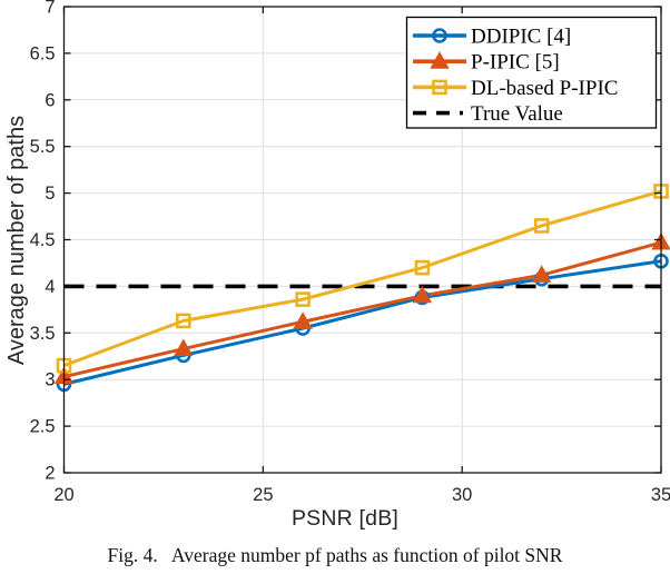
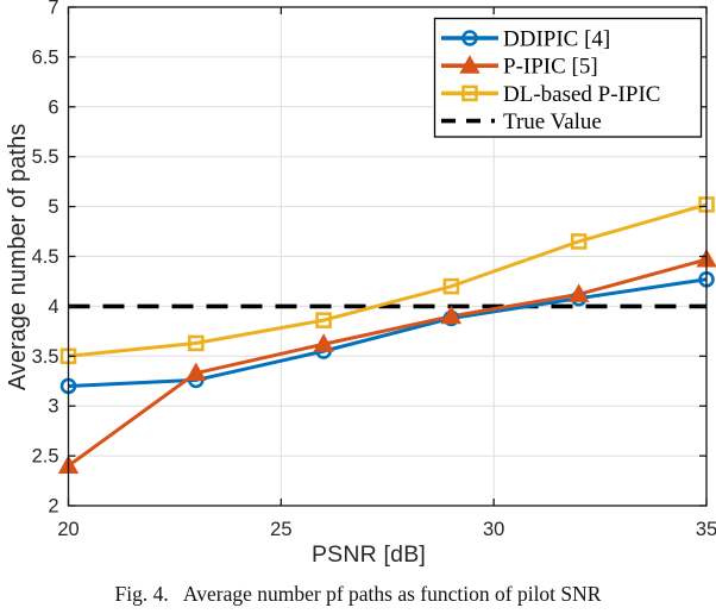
DDIPIC [4]/20: 3.0 -> 3.2
P-IPIC [5]/20: 3.0 -> 2.4
DL-based P-IPIC/20: 3.1 -> 3.5
